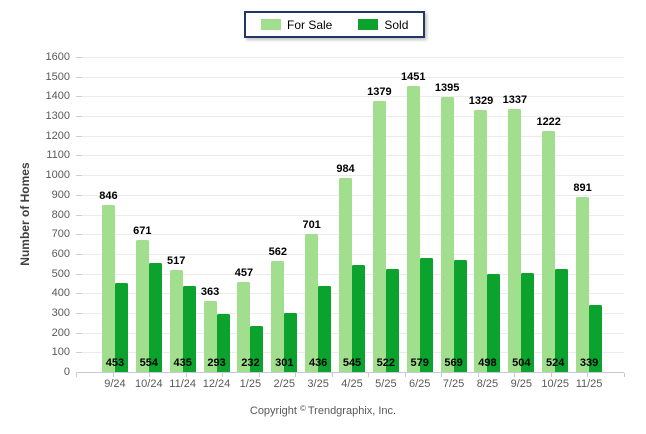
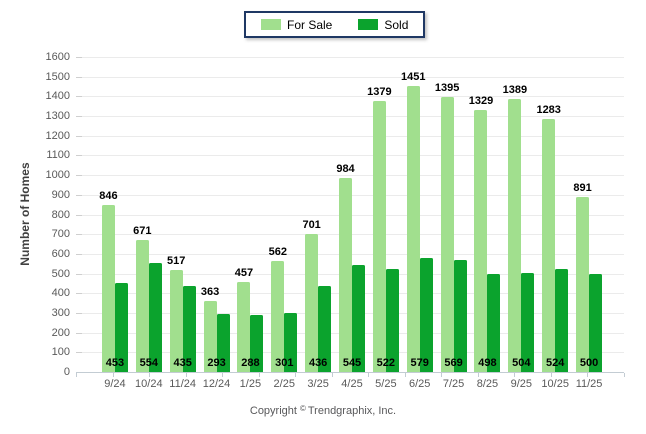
Sold/1/25: 232 -> 288
For Sale/9/25: 1337 -> 1389
For Sale/10/25: 1222 -> 1283
Sold/11/25: 339 -> 500
